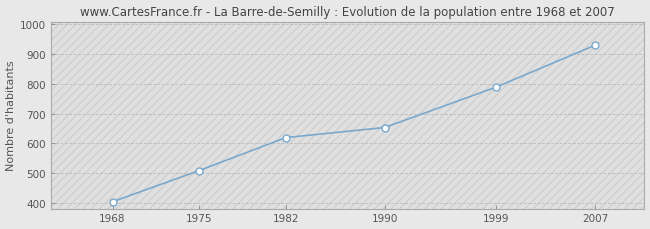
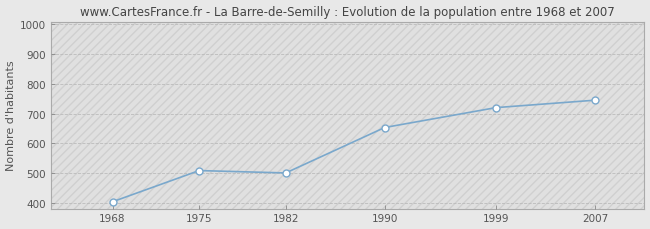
1982: 619 -> 500
1999: 789 -> 720
2007: 930 -> 745
